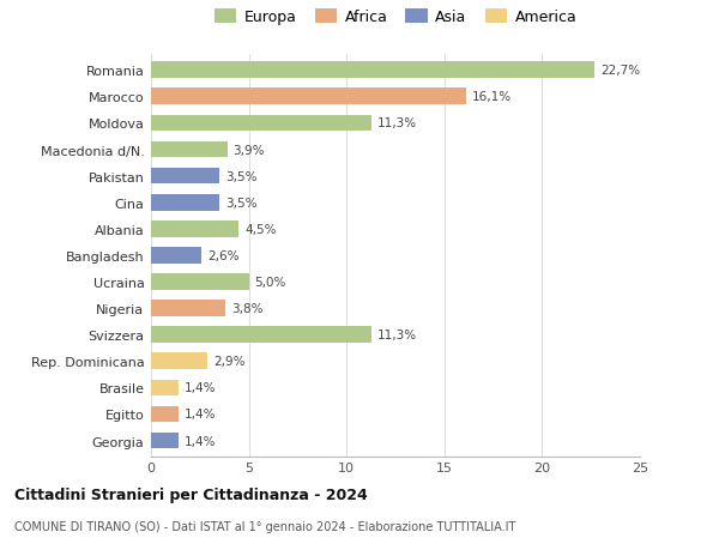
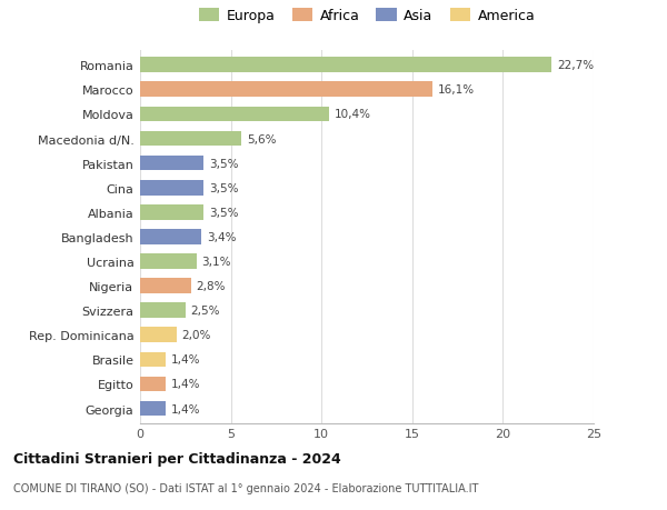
Moldova: 11,3% -> 10,4%
Macedonia d/N.: 3,9% -> 5,6%
Albania: 4,5% -> 3,5%
Bangladesh: 2,6% -> 3,4%
Ucraina: 5,0% -> 3,1%
Nigeria: 3,8% -> 2,8%
Svizzera: 11,3% -> 2,5%
Rep. Dominicana: 2,9% -> 2,0%
